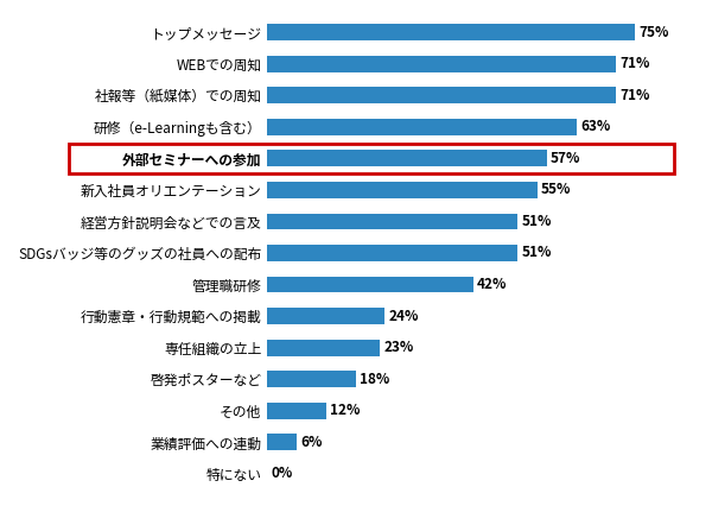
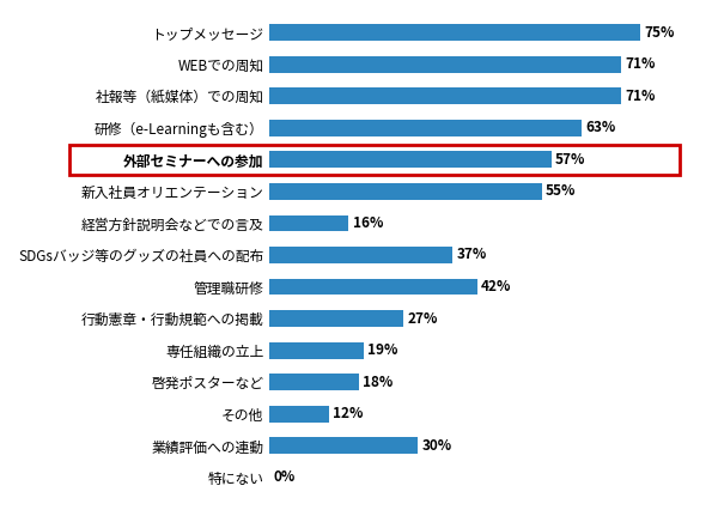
経営方針説明会などでの言及: 51% -> 16%
SDGsバッジ等のグッズの社員への配布: 51% -> 37%
行動憲章・行動規範への掲載: 24% -> 27%
専任組織の立上: 23% -> 19%
業績評価への連動: 6% -> 30%
